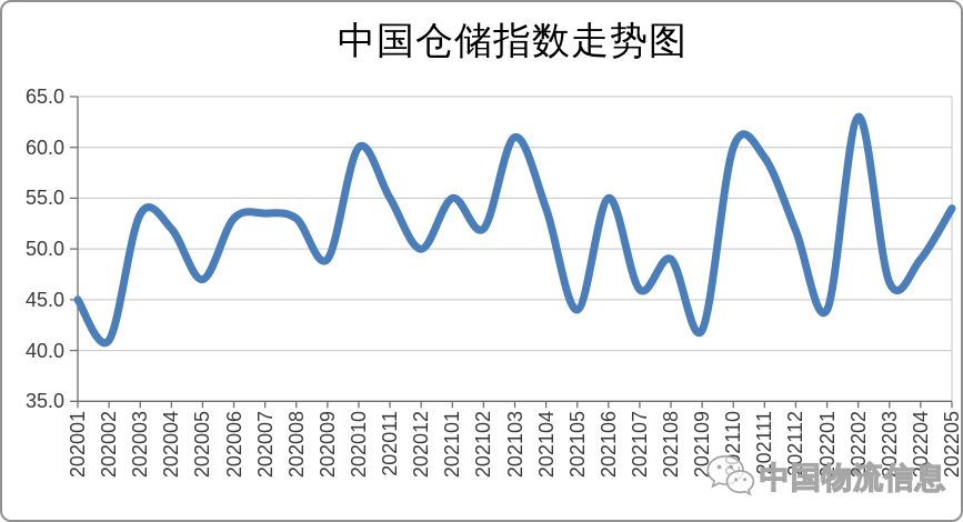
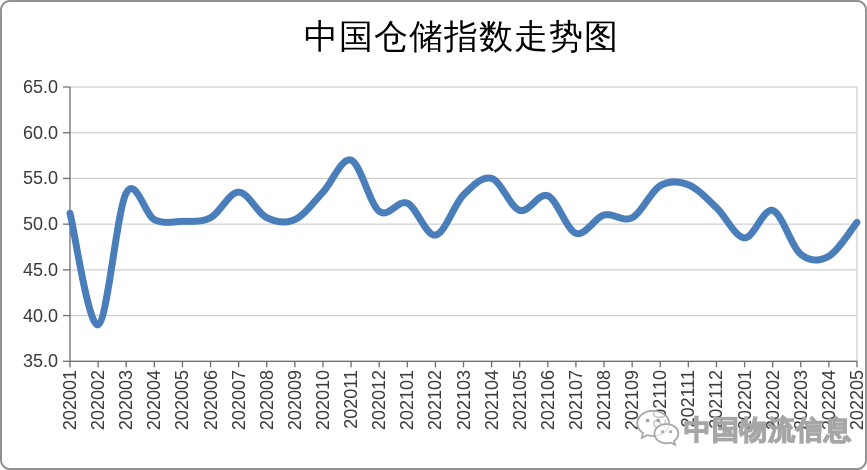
202001: 45 -> 51
202002: 41 -> 39
202004: 52 -> 50
202005: 47 -> 50
202006: 53 -> 51
202008: 53 -> 51
202009: 49 -> 50
202010: 60 -> 54
202011: 55 -> 57
202012: 50 -> 51
202101: 55 -> 52
202102: 52 -> 49
202103: 61 -> 53
202104: 54 -> 55
202105: 44 -> 52
202106: 55 -> 53
202107: 46 -> 49
202108: 49 -> 51
202109: 42 -> 51
202110: 60 -> 54
202111: 59 -> 54
202201: 44 -> 48
202202: 63 -> 52
202204: 49 -> 46
202205: 54 -> 50
